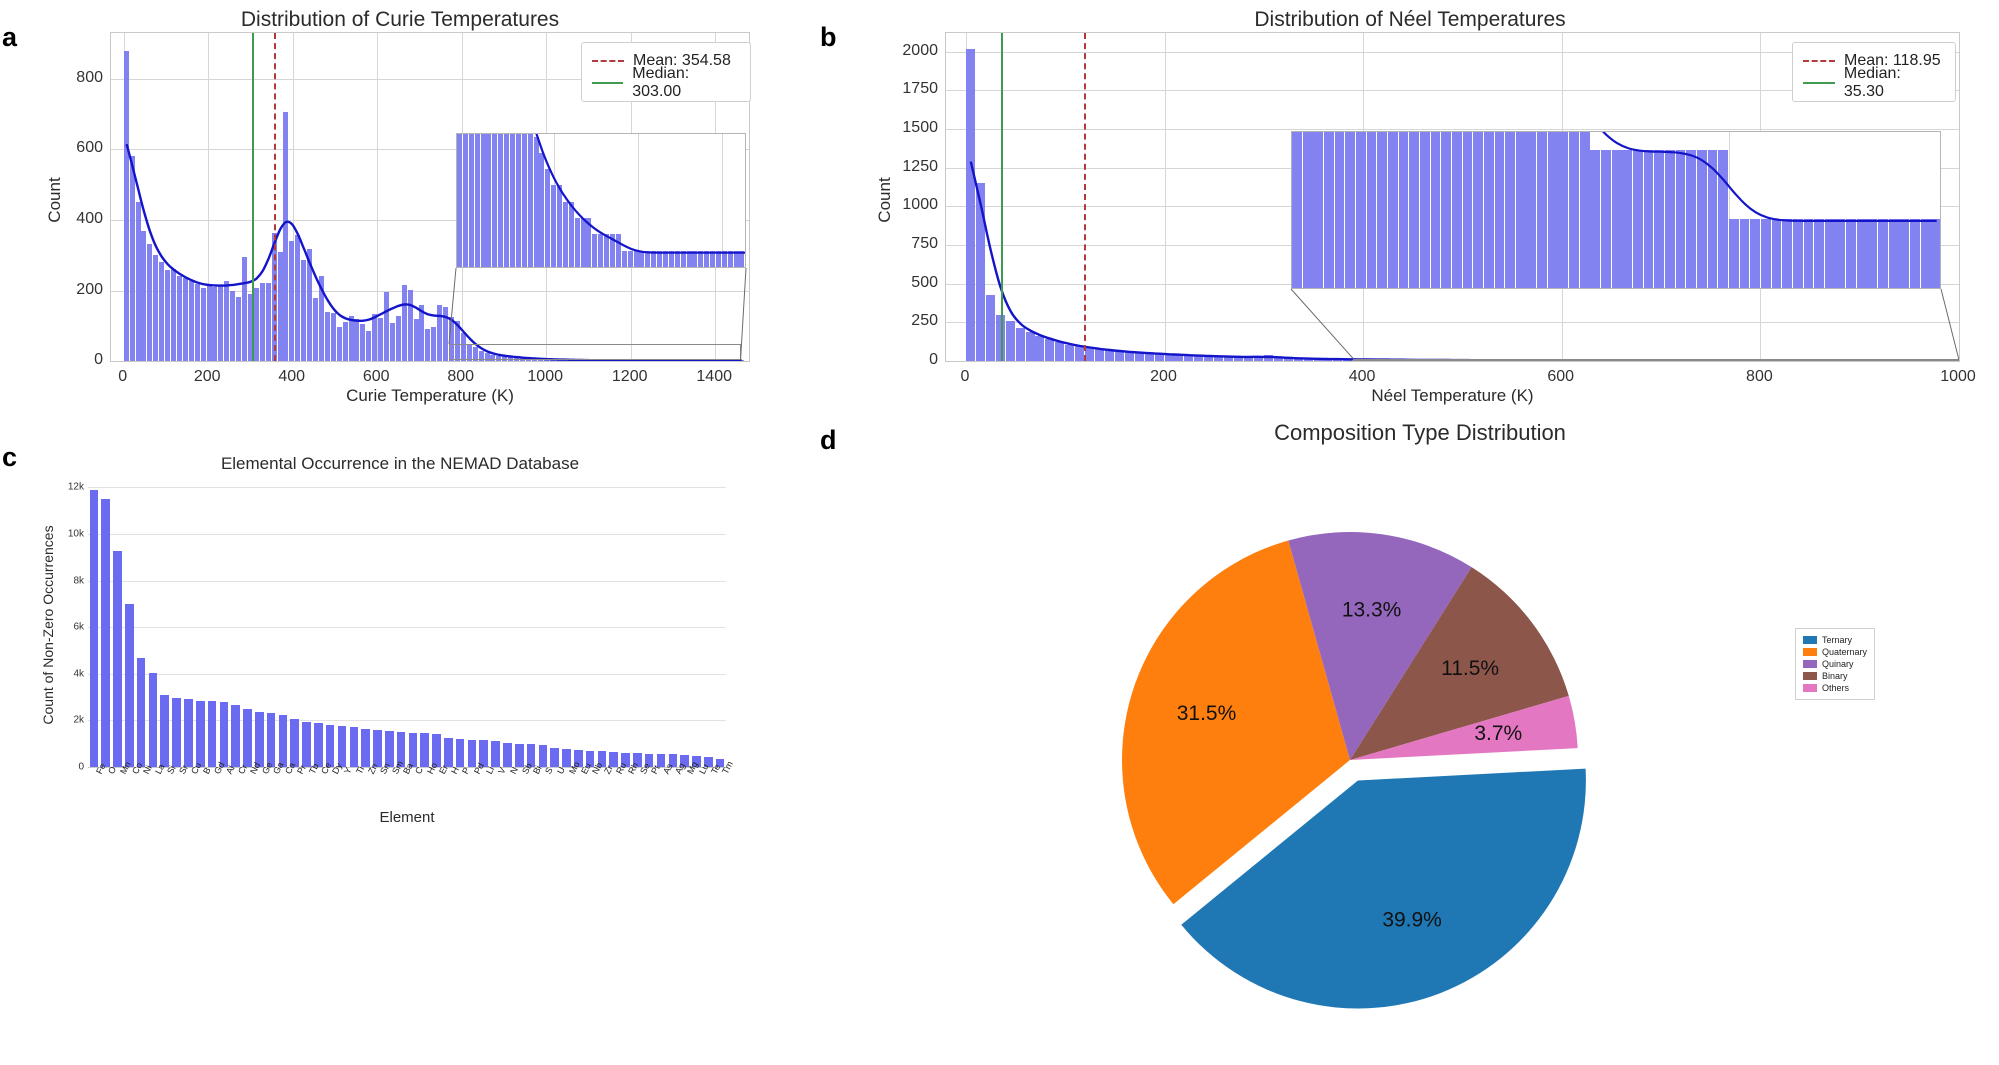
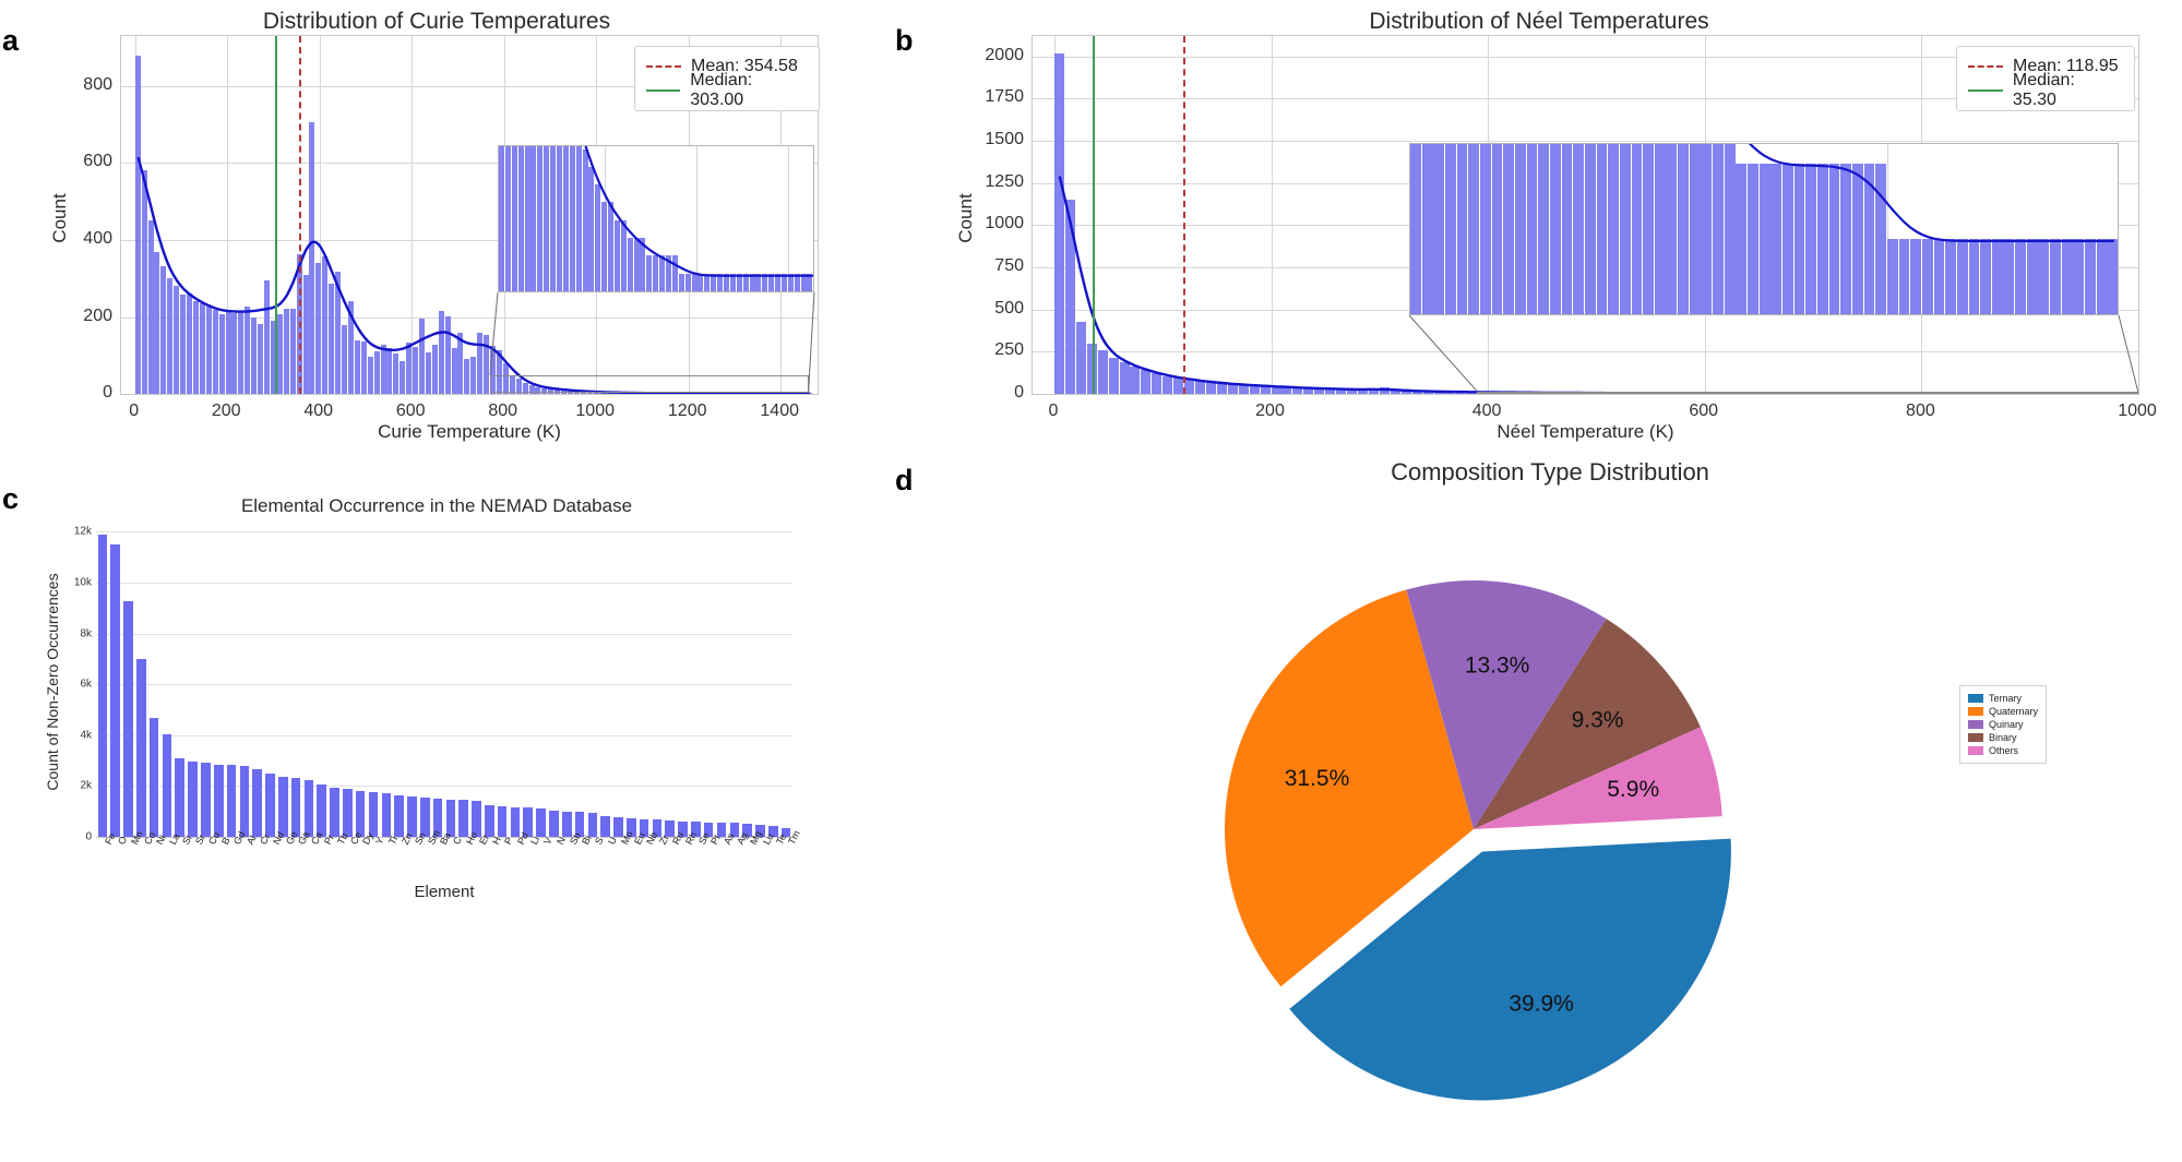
Composition Type Distribution/Binary: 11.5% -> 9.3%
Composition Type Distribution/Others: 3.7% -> 5.9%
